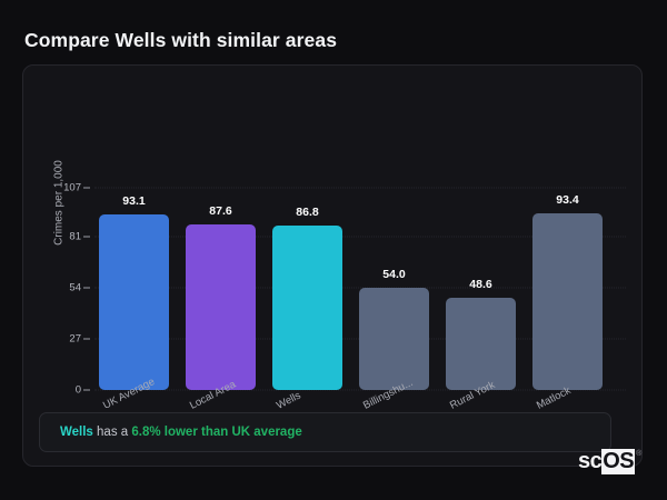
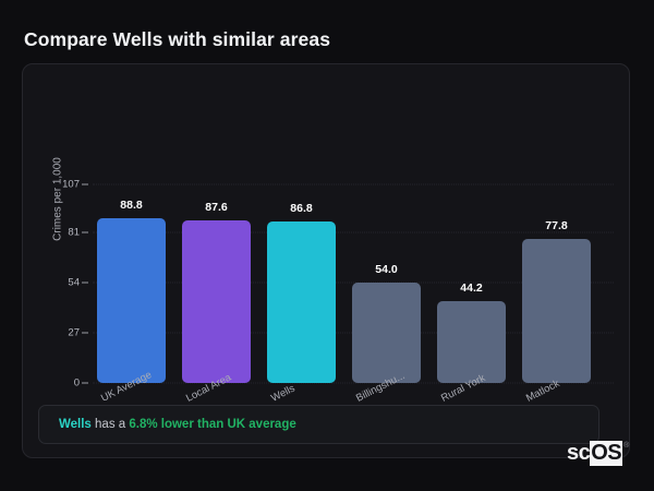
UK Average: 93.1 -> 88.8
Rural York: 48.6 -> 44.2
Matlock: 93.4 -> 77.8
